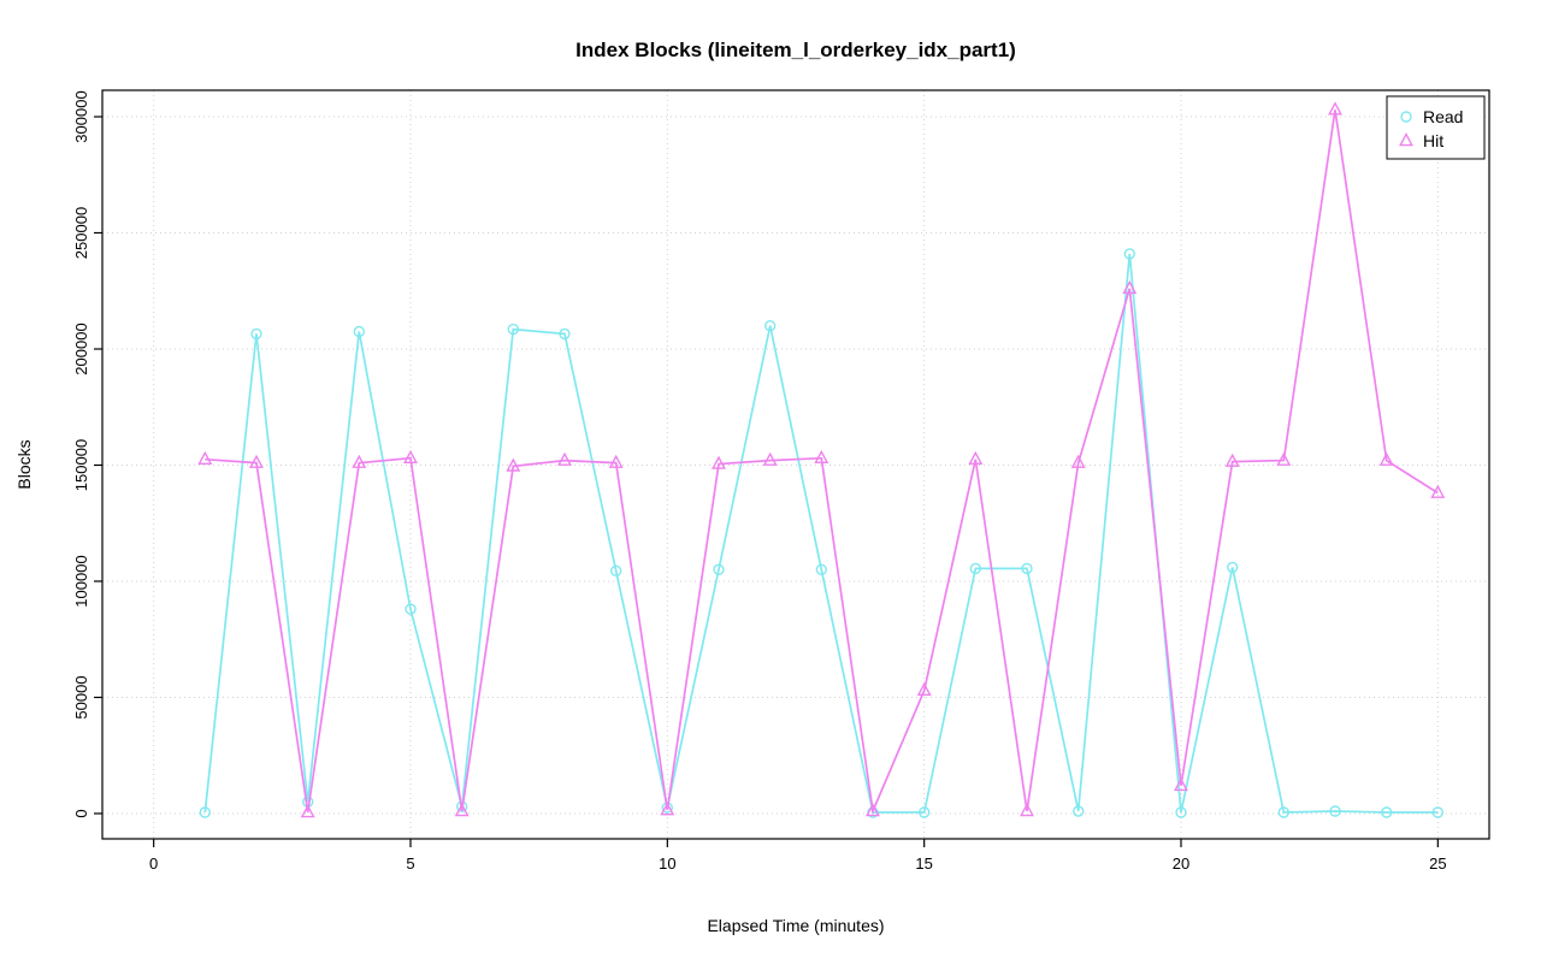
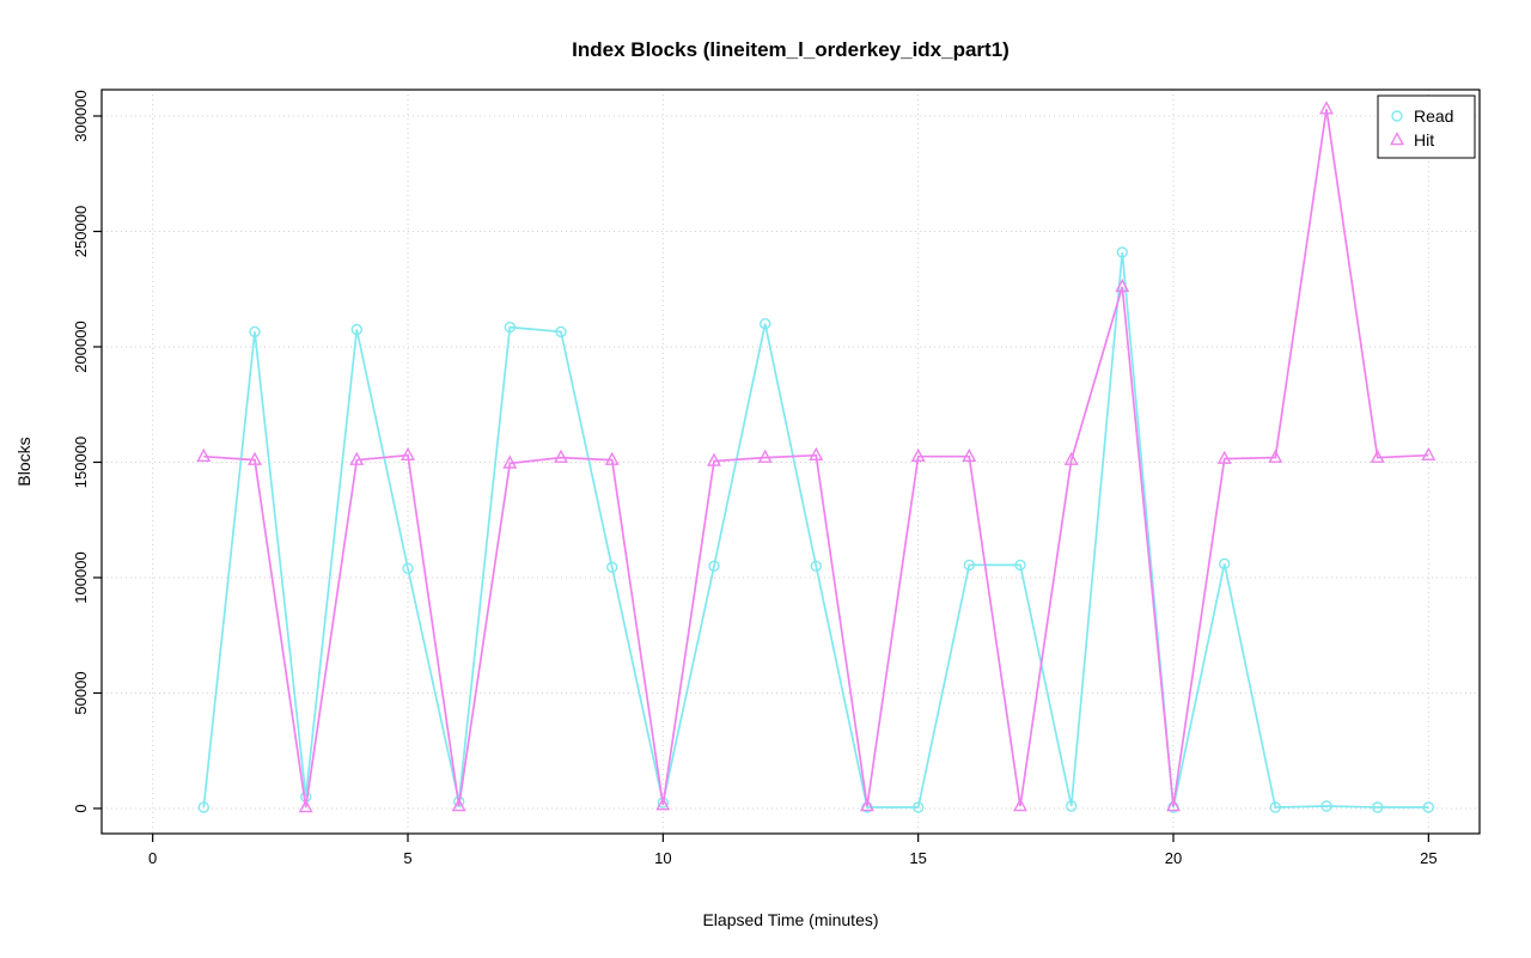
Read/5: 88000 -> 104000
Hit/15: 53000 -> 152000
Hit/20: 12000 -> 1000
Hit/25: 138000 -> 153000
